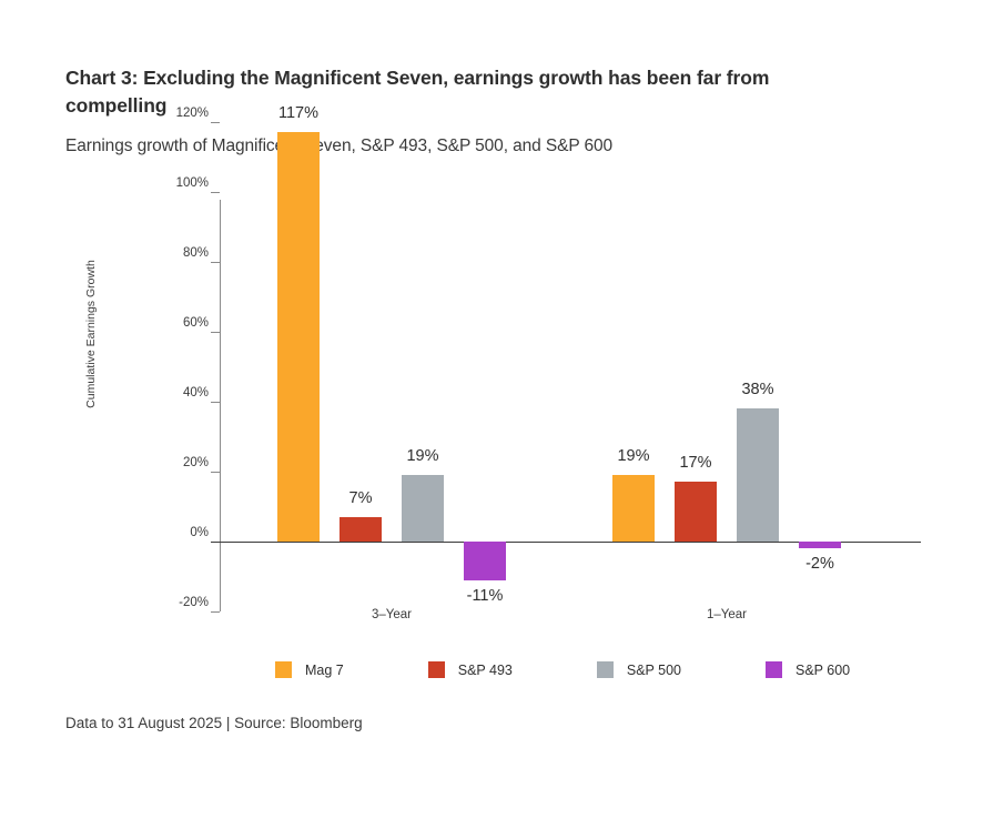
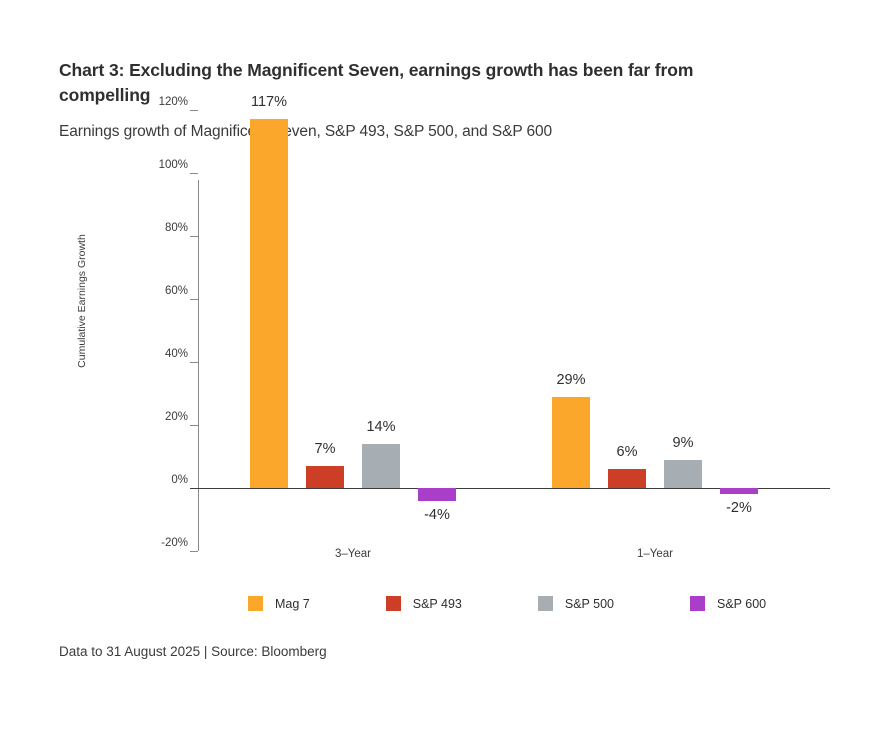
S&P 500/3–Year: 19% -> 14%
S&P 600/3–Year: -11% -> -4%
Mag 7/1–Year: 19% -> 29%
S&P 493/1–Year: 17% -> 6%
S&P 500/1–Year: 38% -> 9%
